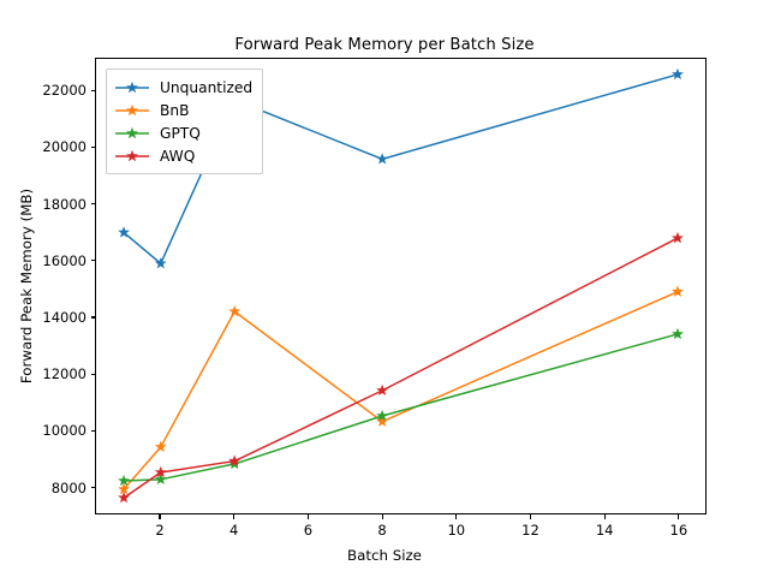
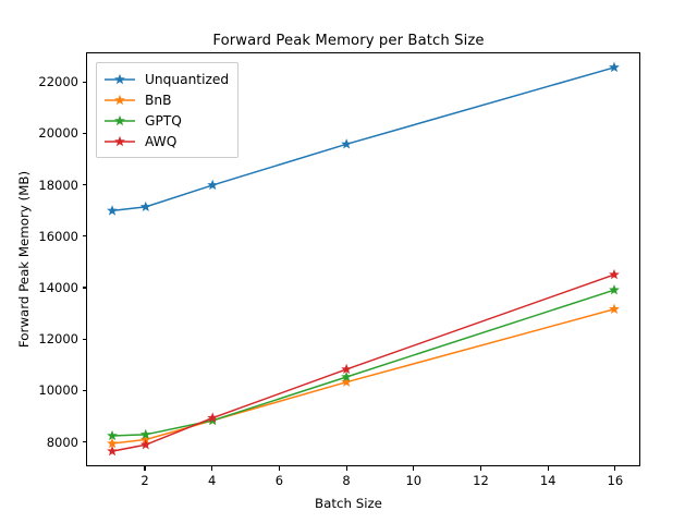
Unquantized/2: 15900 -> 17200
BnB/2: 9400 -> 8000
AWQ/2: 8500 -> 7800
Unquantized/4: 21700 -> 18000
BnB/4: 14200 -> 8800
AWQ/8: 11400 -> 10800
BnB/16: 14900 -> 13200
GPTQ/16: 13400 -> 13900
AWQ/16: 16800 -> 14500
